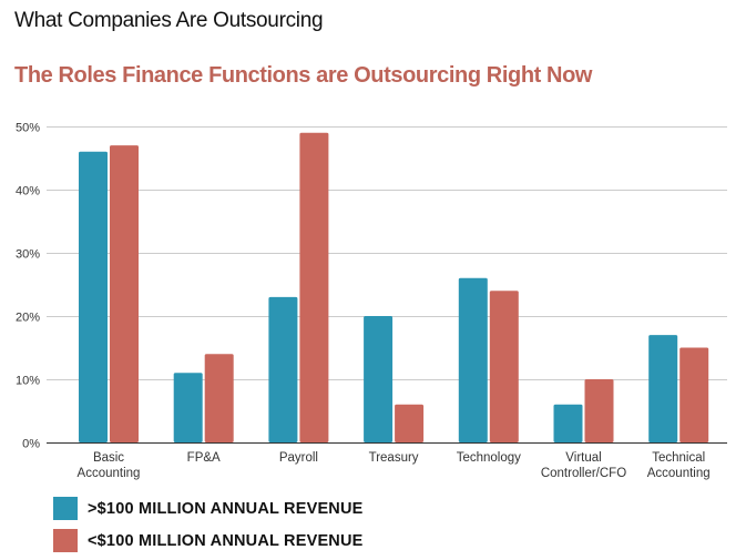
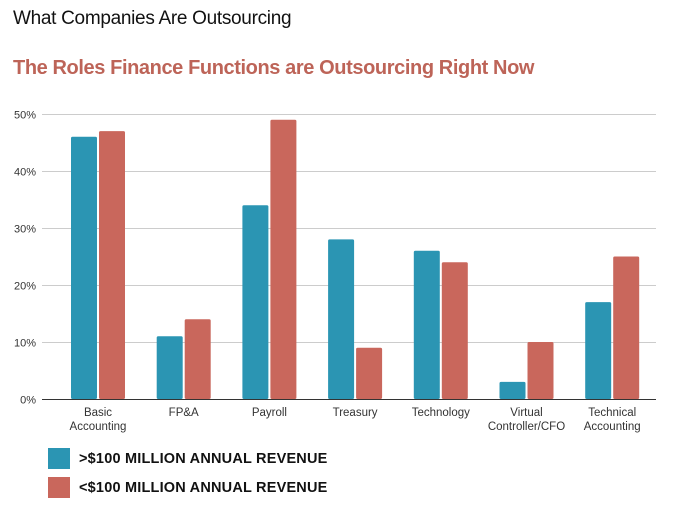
>$100 MILLION ANNUAL REVENUE/Payroll: 23% -> 34%
>$100 MILLION ANNUAL REVENUE/Treasury: 20% -> 28%
<$100 MILLION ANNUAL REVENUE/Treasury: 6% -> 9%
>$100 MILLION ANNUAL REVENUE/Virtual Controller/CFO: 6% -> 3%
<$100 MILLION ANNUAL REVENUE/Technical Accounting: 15% -> 25%
